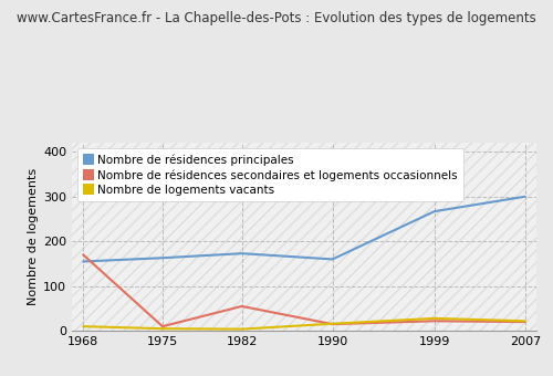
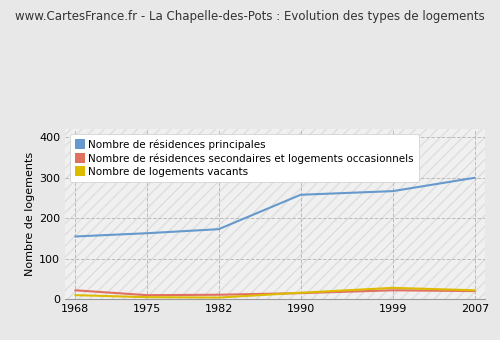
Nombre de résidences secondaires et logements occasionnels/1968: 170 -> 22
Nombre de résidences secondaires et logements occasionnels/1982: 55 -> 11
Nombre de résidences principales/1990: 160 -> 258
